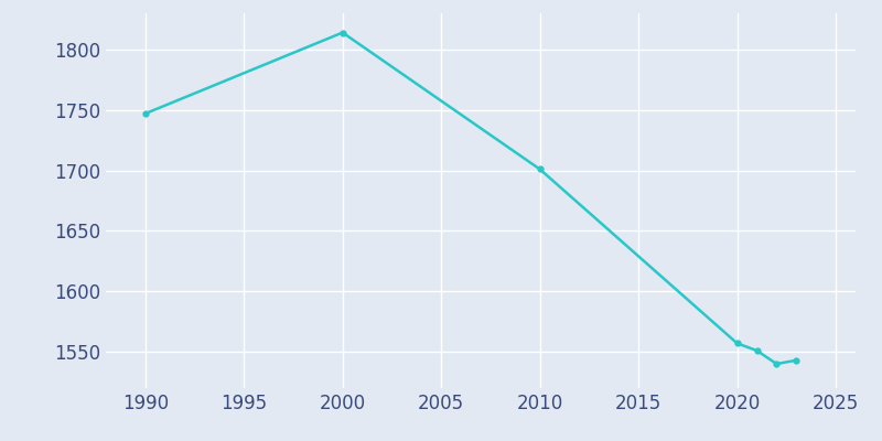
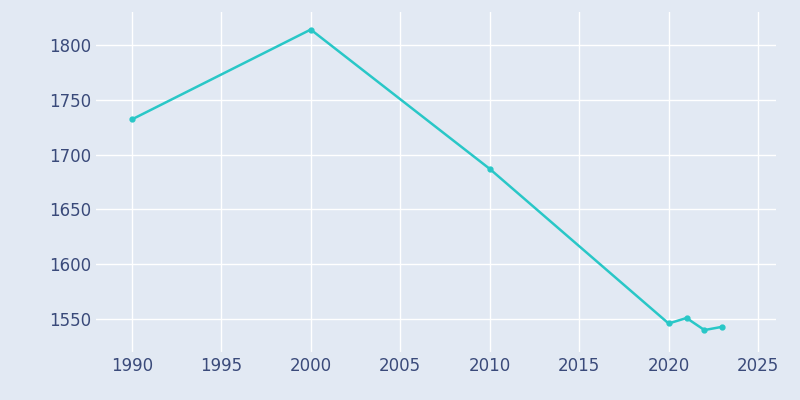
1990: 1747 -> 1732
2010: 1701 -> 1687
2020: 1557 -> 1546
